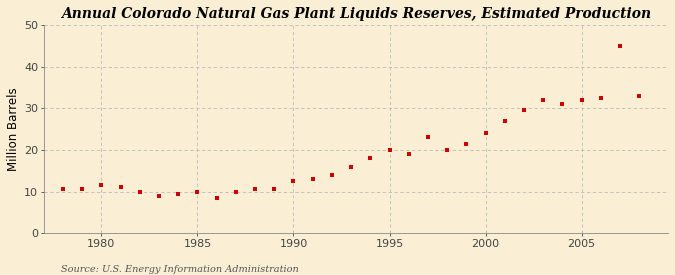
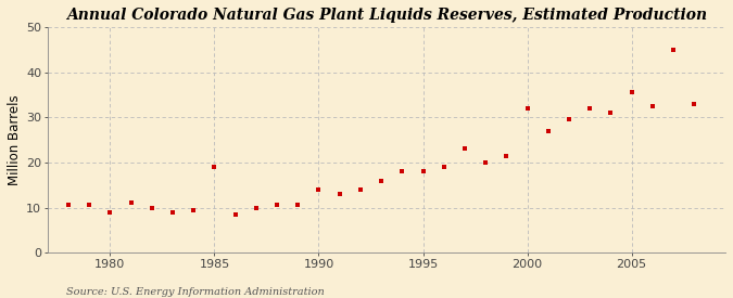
1980: 11.5 -> 9.0
1985: 10.0 -> 19.0
1990: 12.5 -> 14.0
1995: 20.0 -> 18.0
2000: 24.0 -> 32.0
2005: 32.0 -> 35.5
